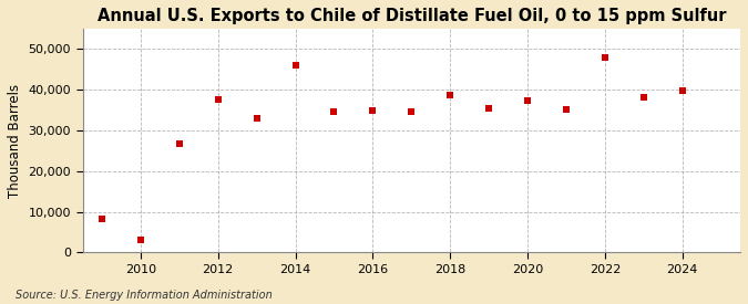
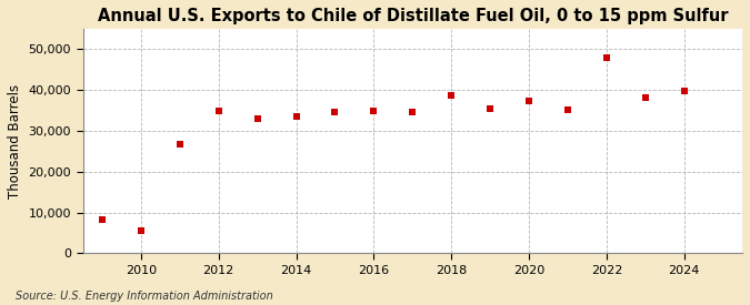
2010: 3,000 -> 5,500
2012: 37,500 -> 35,000
2014: 46,000 -> 33,500
